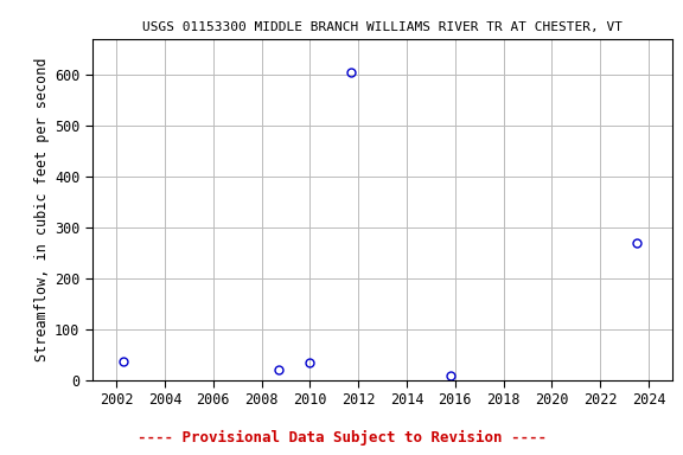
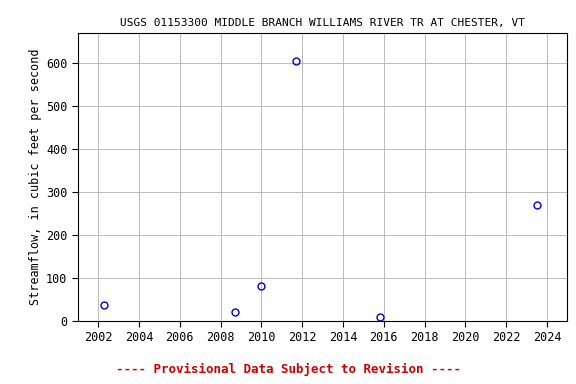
2010: 33 -> 80
